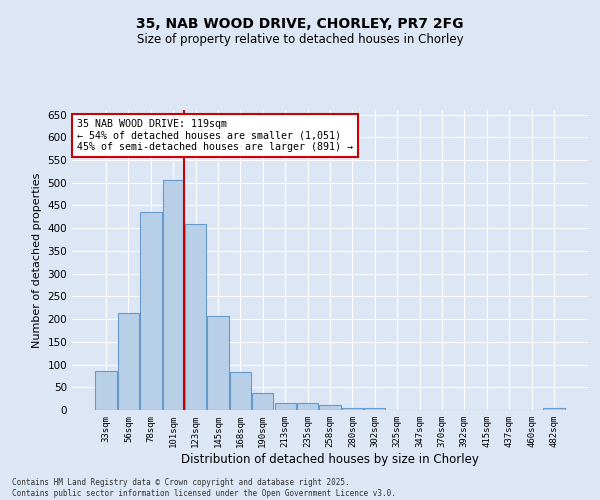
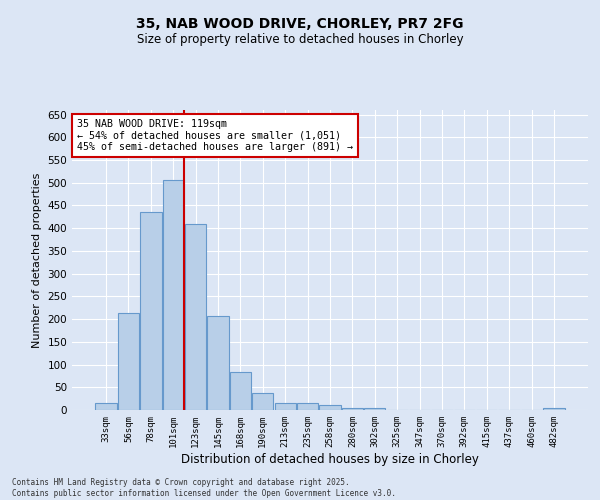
33sqm: 85 -> 15
